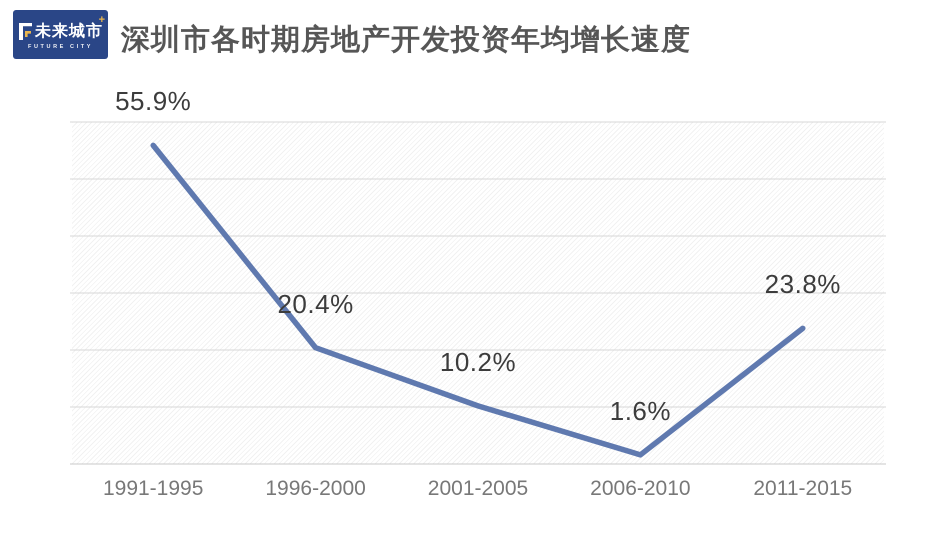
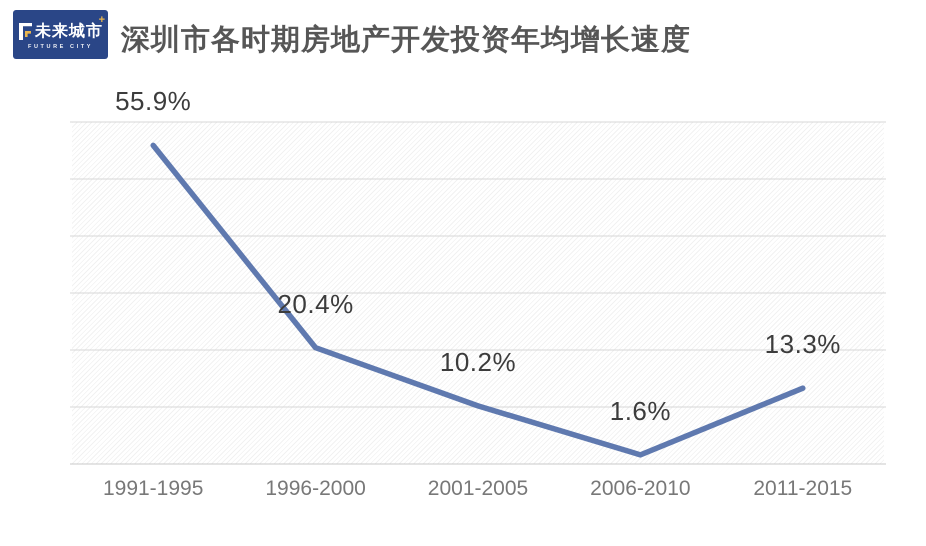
2011-2015: 23.8% -> 13.3%
